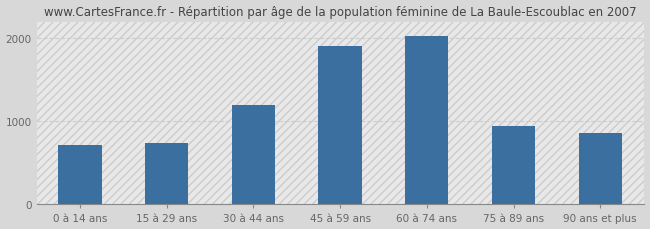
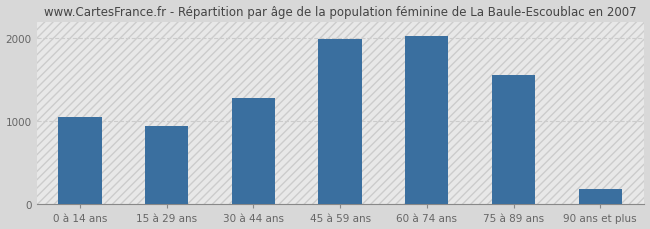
0 à 14 ans: 720 -> 1050
15 à 29 ans: 740 -> 940
30 à 44 ans: 1200 -> 1280
45 à 59 ans: 1900 -> 1990
75 à 89 ans: 940 -> 1560
90 ans et plus: 860 -> 190
